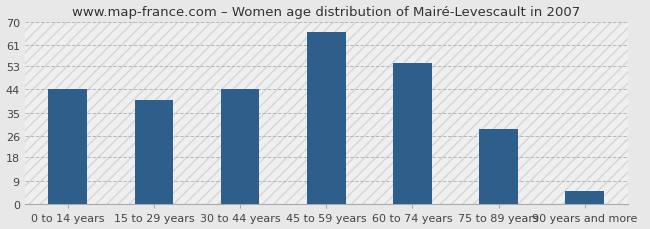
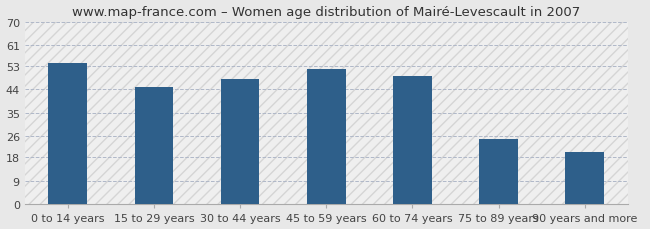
0 to 14 years: 44 -> 54
15 to 29 years: 40 -> 45
30 to 44 years: 44 -> 48
45 to 59 years: 66 -> 52
60 to 74 years: 54 -> 49
75 to 89 years: 29 -> 25
90 years and more: 5 -> 20
